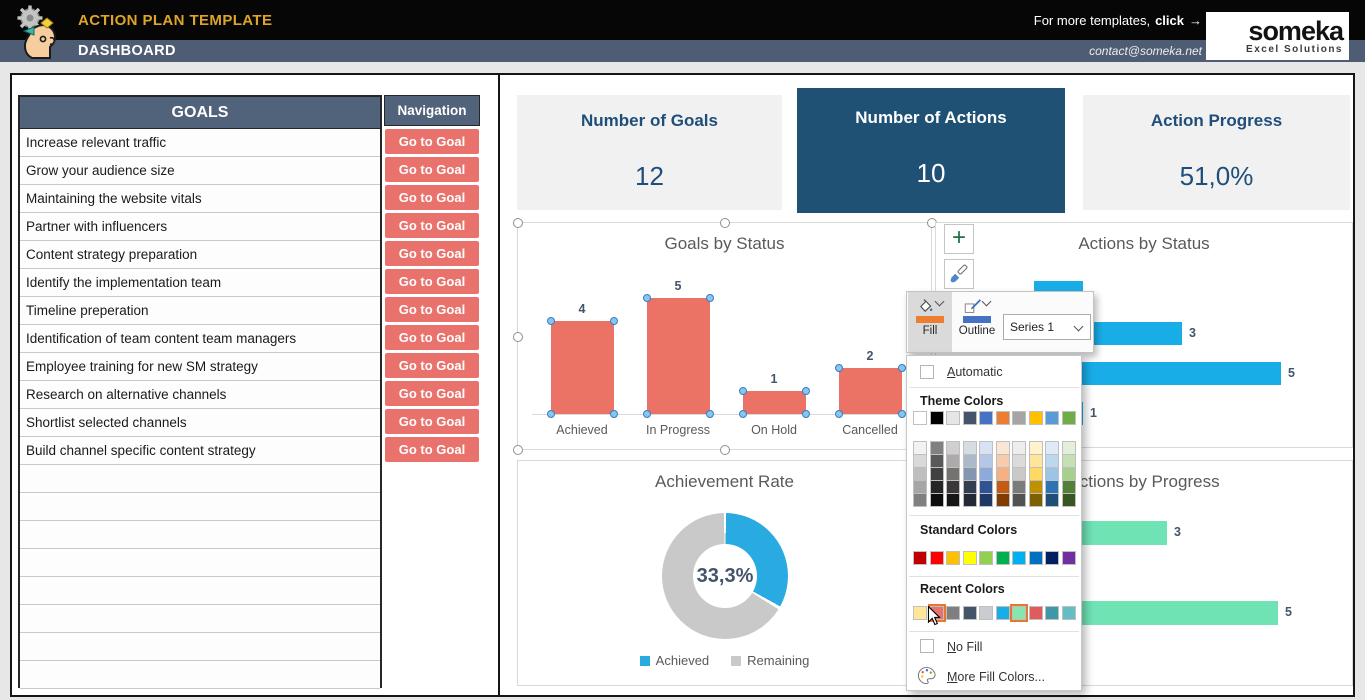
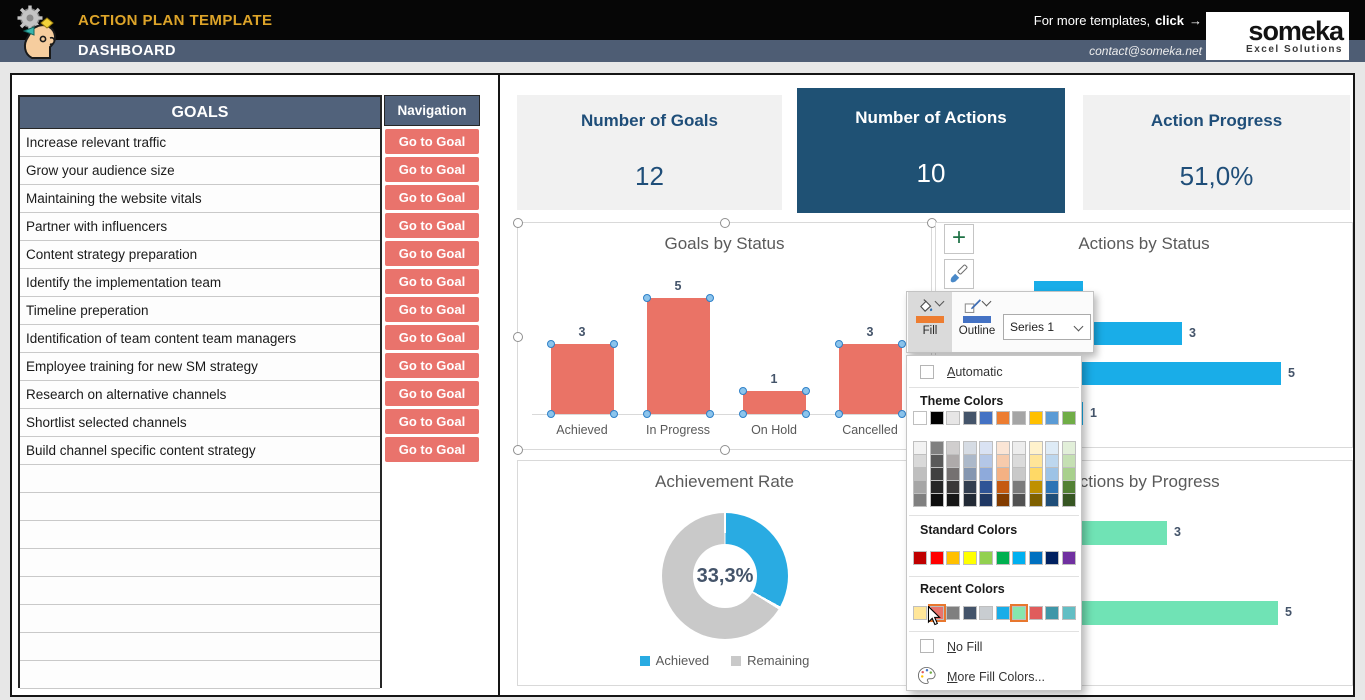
Goals by Status/Achieved: 4 -> 3
Goals by Status/Cancelled: 2 -> 3
